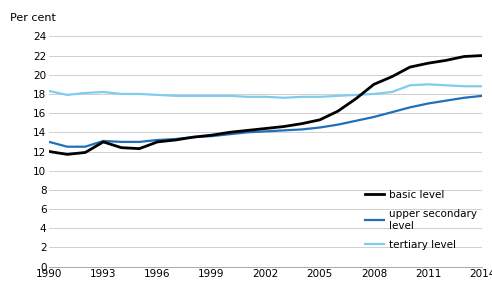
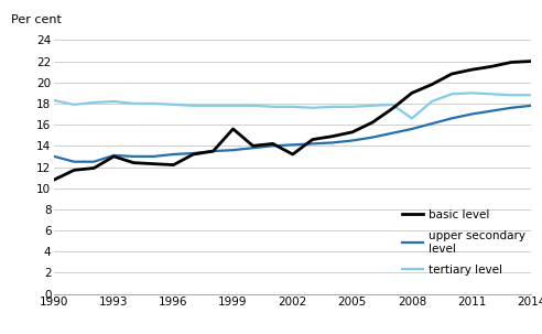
basic level/1990: 12.0 -> 10.8
basic level/1996: 13.0 -> 12.2
basic level/1999: 13.7 -> 15.6
basic level/2002: 14.4 -> 13.2
tertiary level/2008: 18.0 -> 16.6
